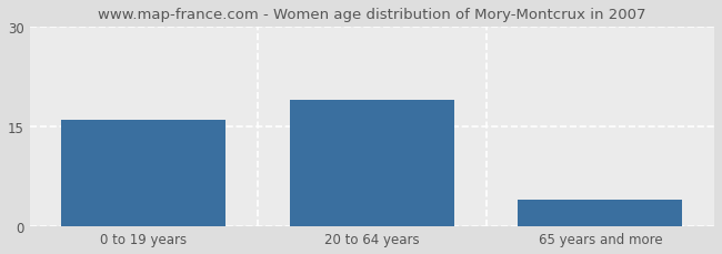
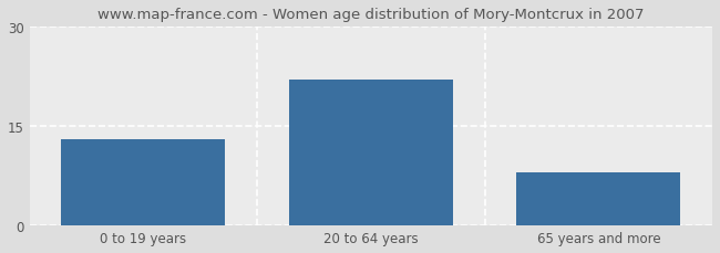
0 to 19 years: 16 -> 13
20 to 64 years: 19 -> 22
65 years and more: 4 -> 8
